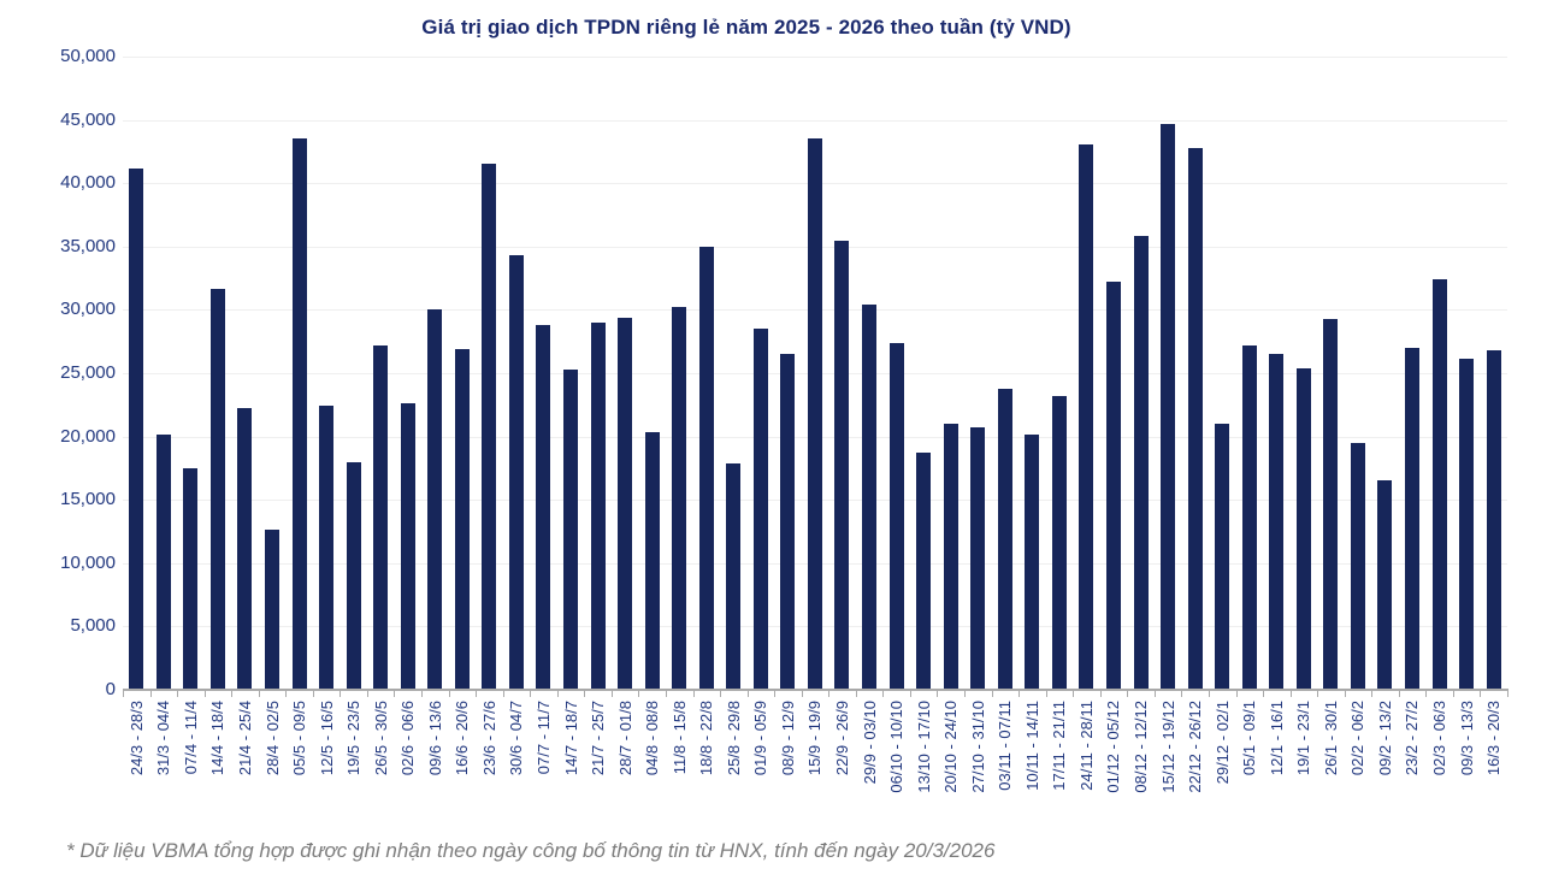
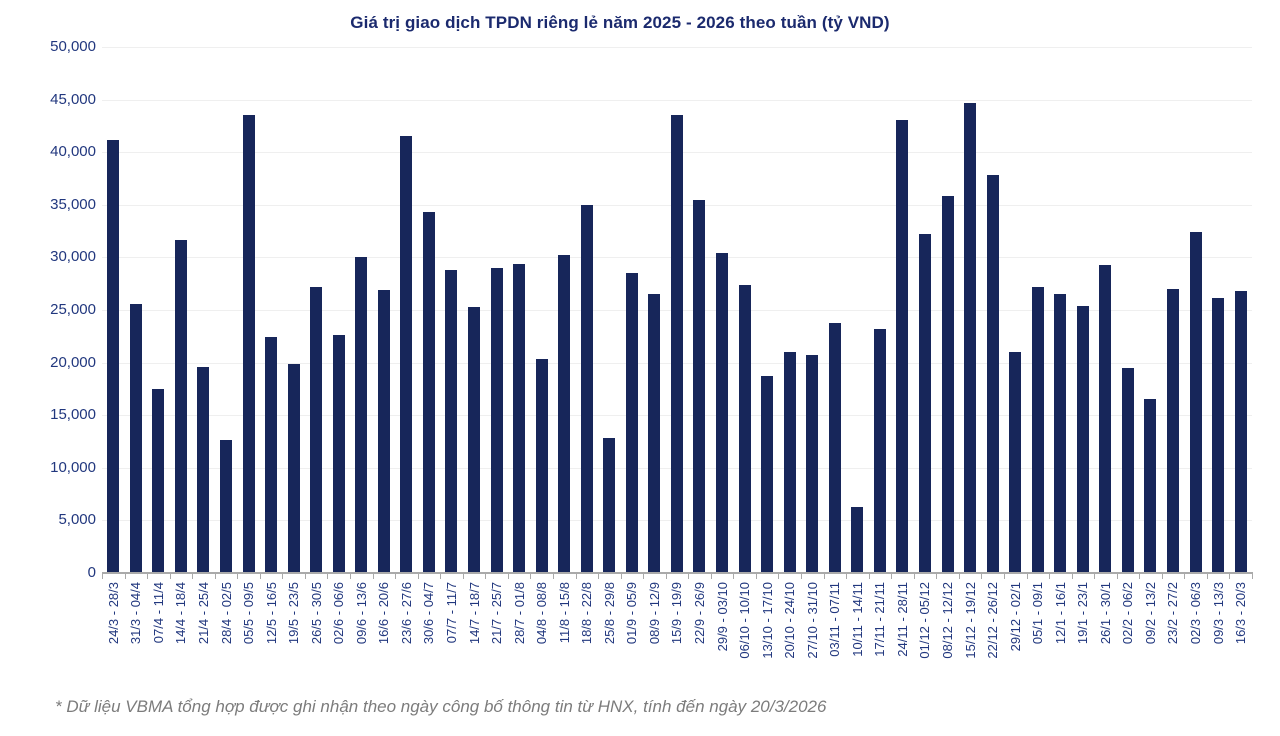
31/3 - 04/4: 20200 -> 25600
21/4 - 25/4: 22200 -> 19600
19/5 - 23/5: 18000 -> 19900
25/8 - 29/8: 17900 -> 12800
10/11 - 14/11: 20200 -> 6300
22/12 - 26/12: 42800 -> 37800
